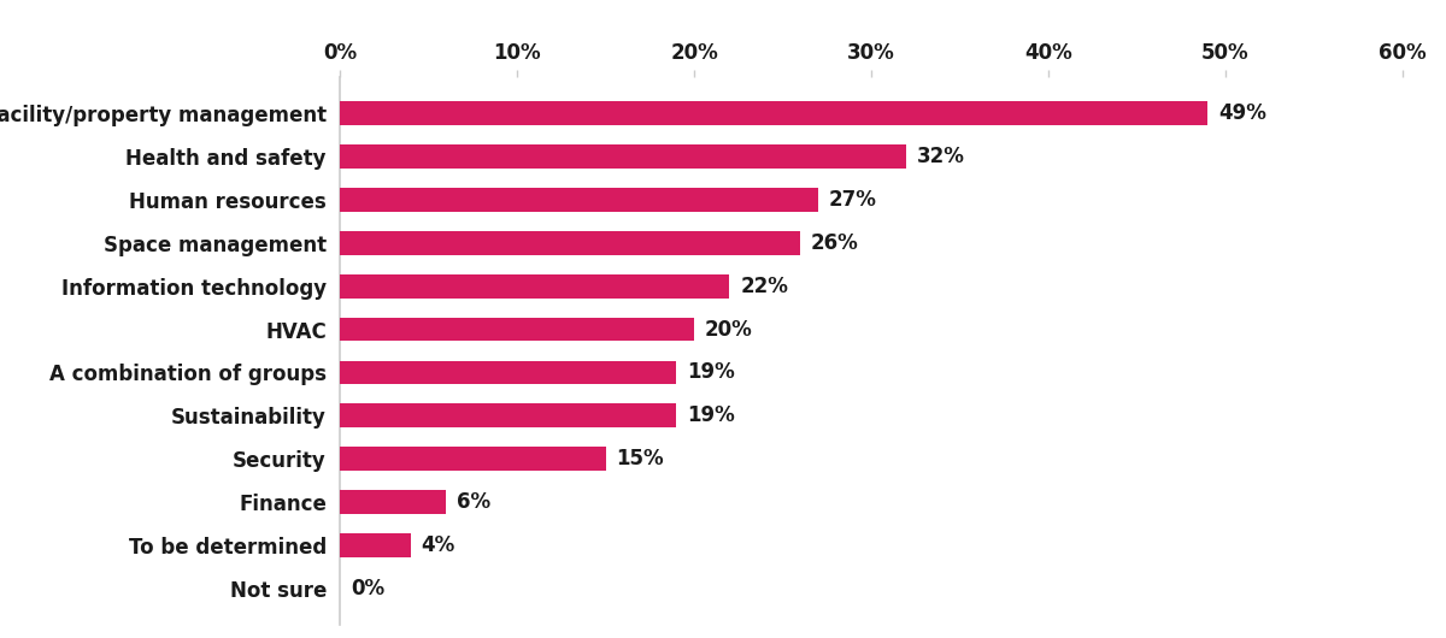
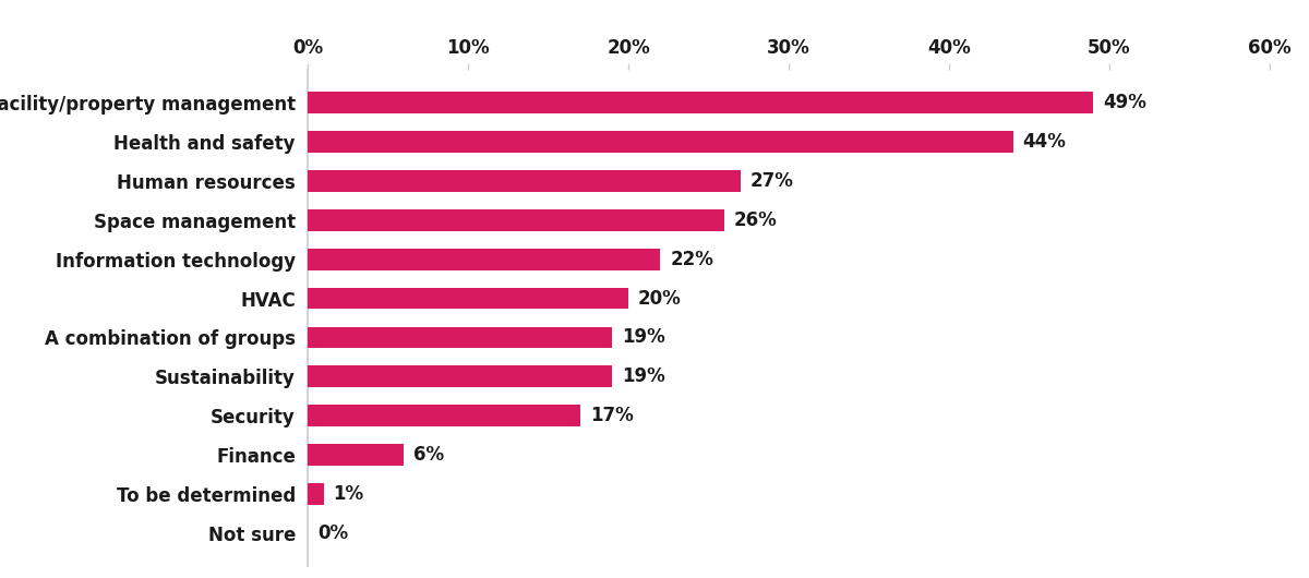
Health and safety: 32% -> 44%
Security: 15% -> 17%
To be determined: 4% -> 1%
